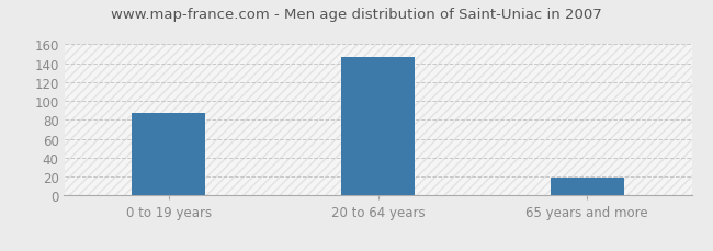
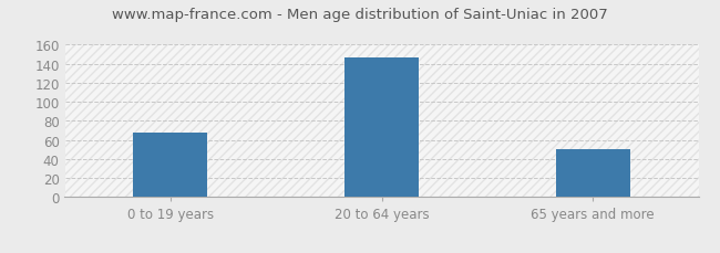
0 to 19 years: 87 -> 68
65 years and more: 19 -> 50
